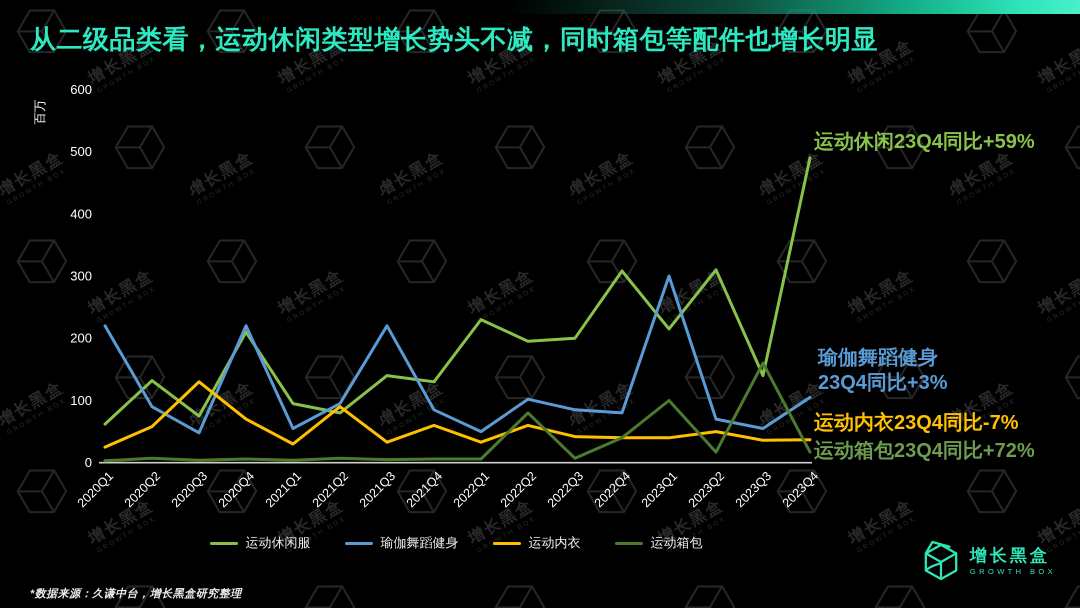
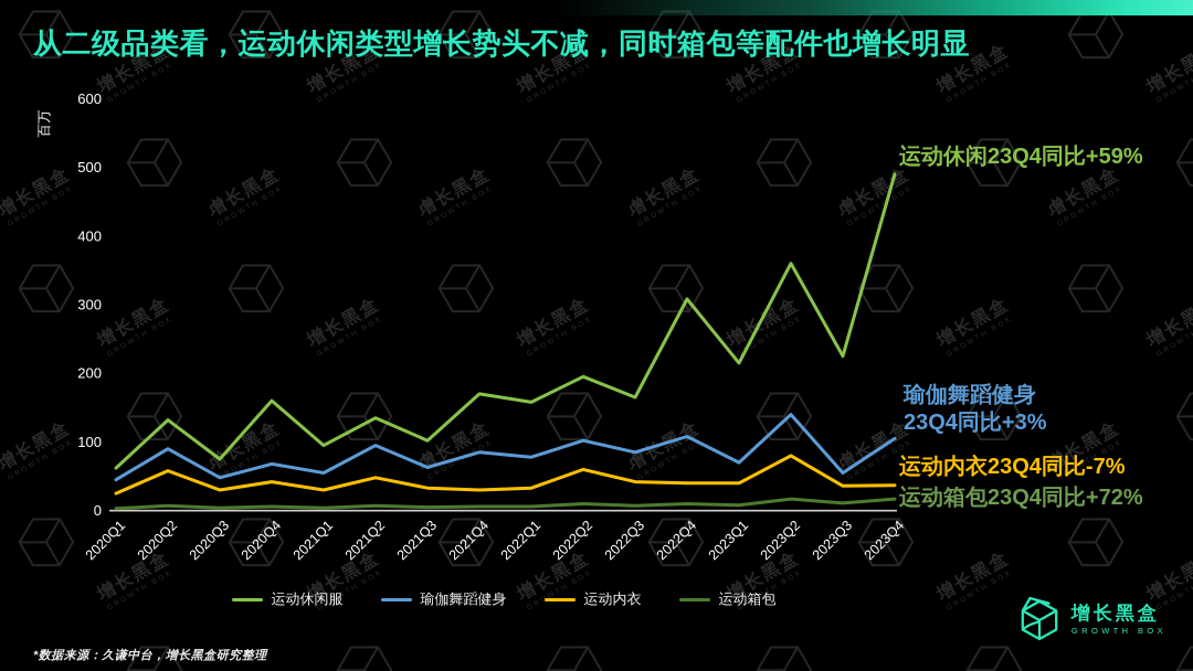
瑜伽舞蹈健身/2020Q1: 220 -> 40
运动内衣/2020Q3: 130 -> 30
运动休闲服/2020Q4: 210 -> 160
瑜伽舞蹈健身/2020Q4: 220 -> 70
运动内衣/2020Q4: 70 -> 40
运动休闲服/2021Q2: 80 -> 140
运动内衣/2021Q2: 90 -> 50
运动休闲服/2021Q3: 140 -> 100
瑜伽舞蹈健身/2021Q3: 220 -> 60
运动休闲服/2021Q4: 130 -> 170
运动内衣/2021Q4: 60 -> 30
运动休闲服/2022Q1: 230 -> 160
瑜伽舞蹈健身/2022Q1: 50 -> 80
运动箱包/2022Q2: 80 -> 10
运动休闲服/2022Q3: 200 -> 160
瑜伽舞蹈健身/2022Q4: 80 -> 110
运动箱包/2022Q4: 40 -> 10
瑜伽舞蹈健身/2023Q1: 300 -> 70
运动箱包/2023Q1: 100 -> 10
运动休闲服/2023Q2: 310 -> 360
瑜伽舞蹈健身/2023Q2: 70 -> 140
运动内衣/2023Q2: 50 -> 80
运动休闲服/2023Q3: 140 -> 220
运动箱包/2023Q3: 160 -> 10
